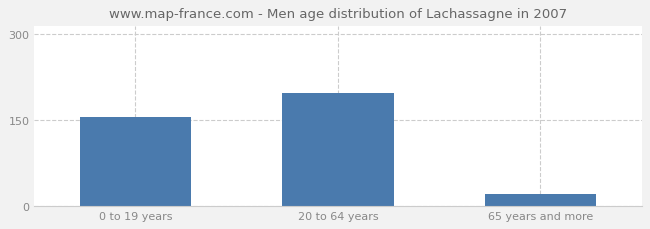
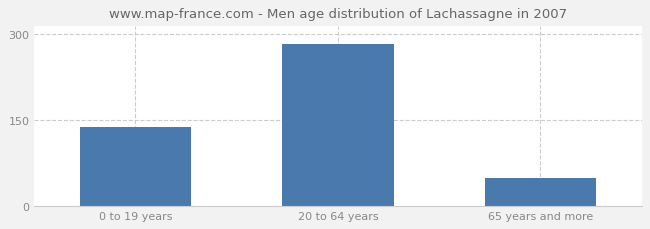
0 to 19 years: 156 -> 137
20 to 64 years: 198 -> 283
65 years and more: 20 -> 48
